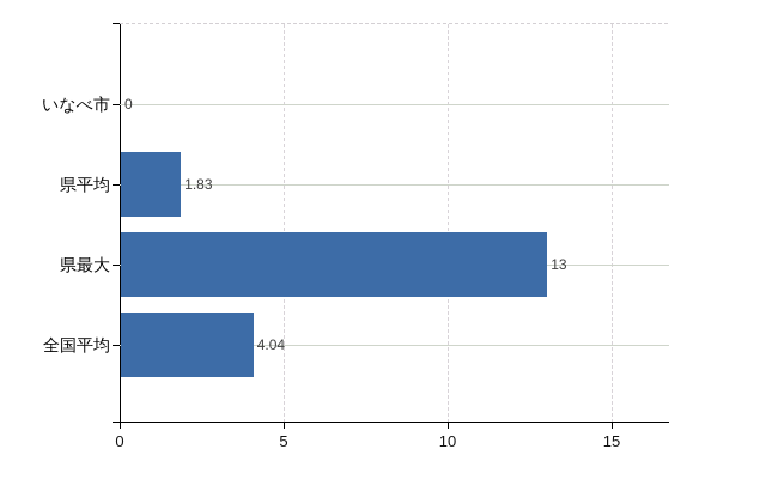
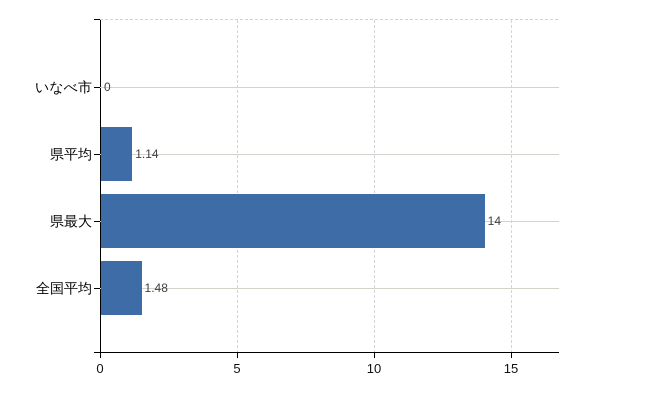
県平均: 1.83 -> 1.14
県最大: 13 -> 14
全国平均: 4.04 -> 1.48
